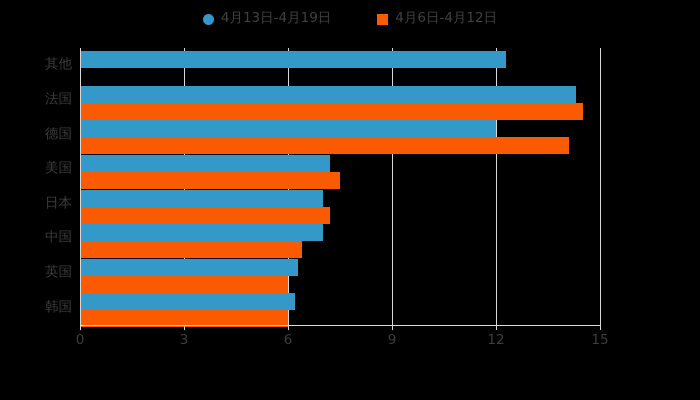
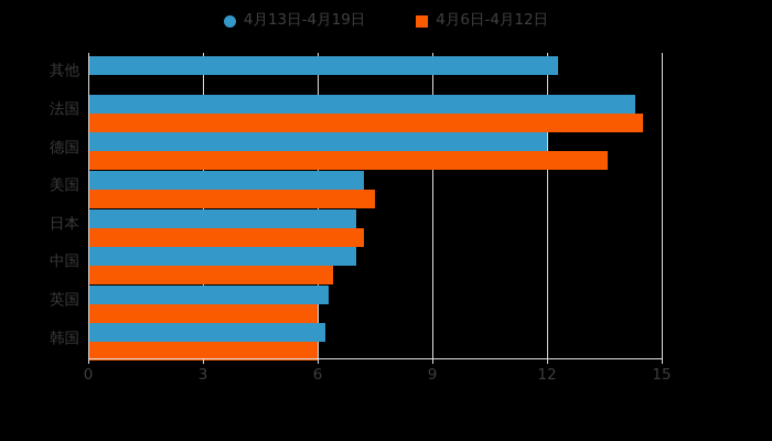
4月6日-4月12日/德国: 14.1 -> 13.6
